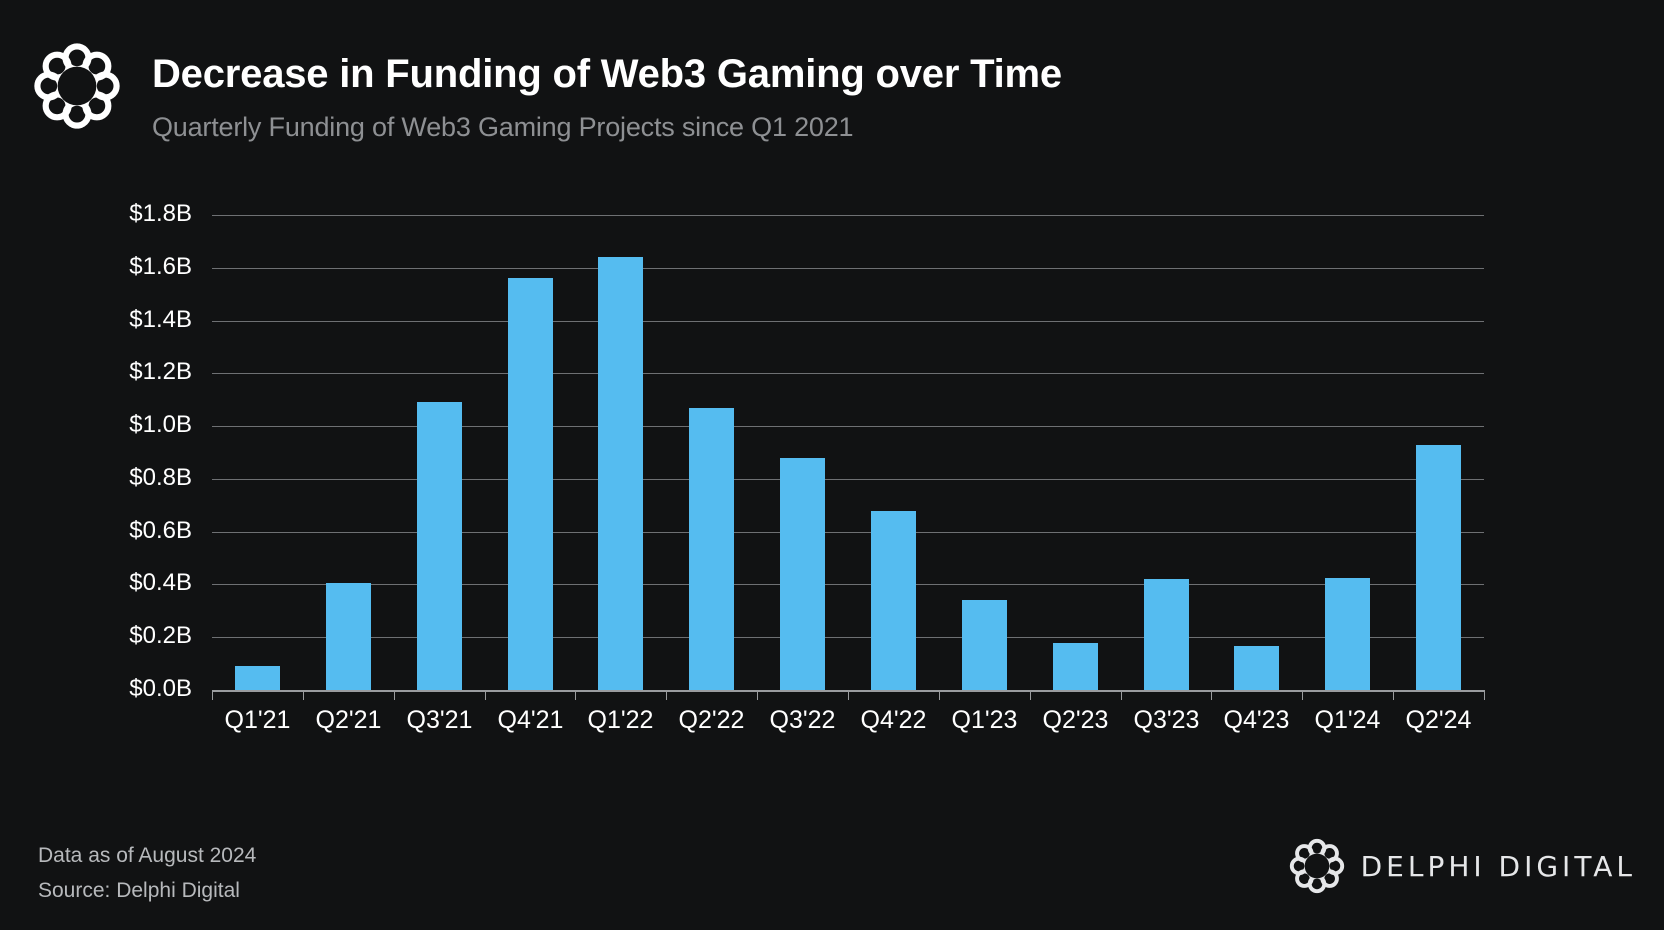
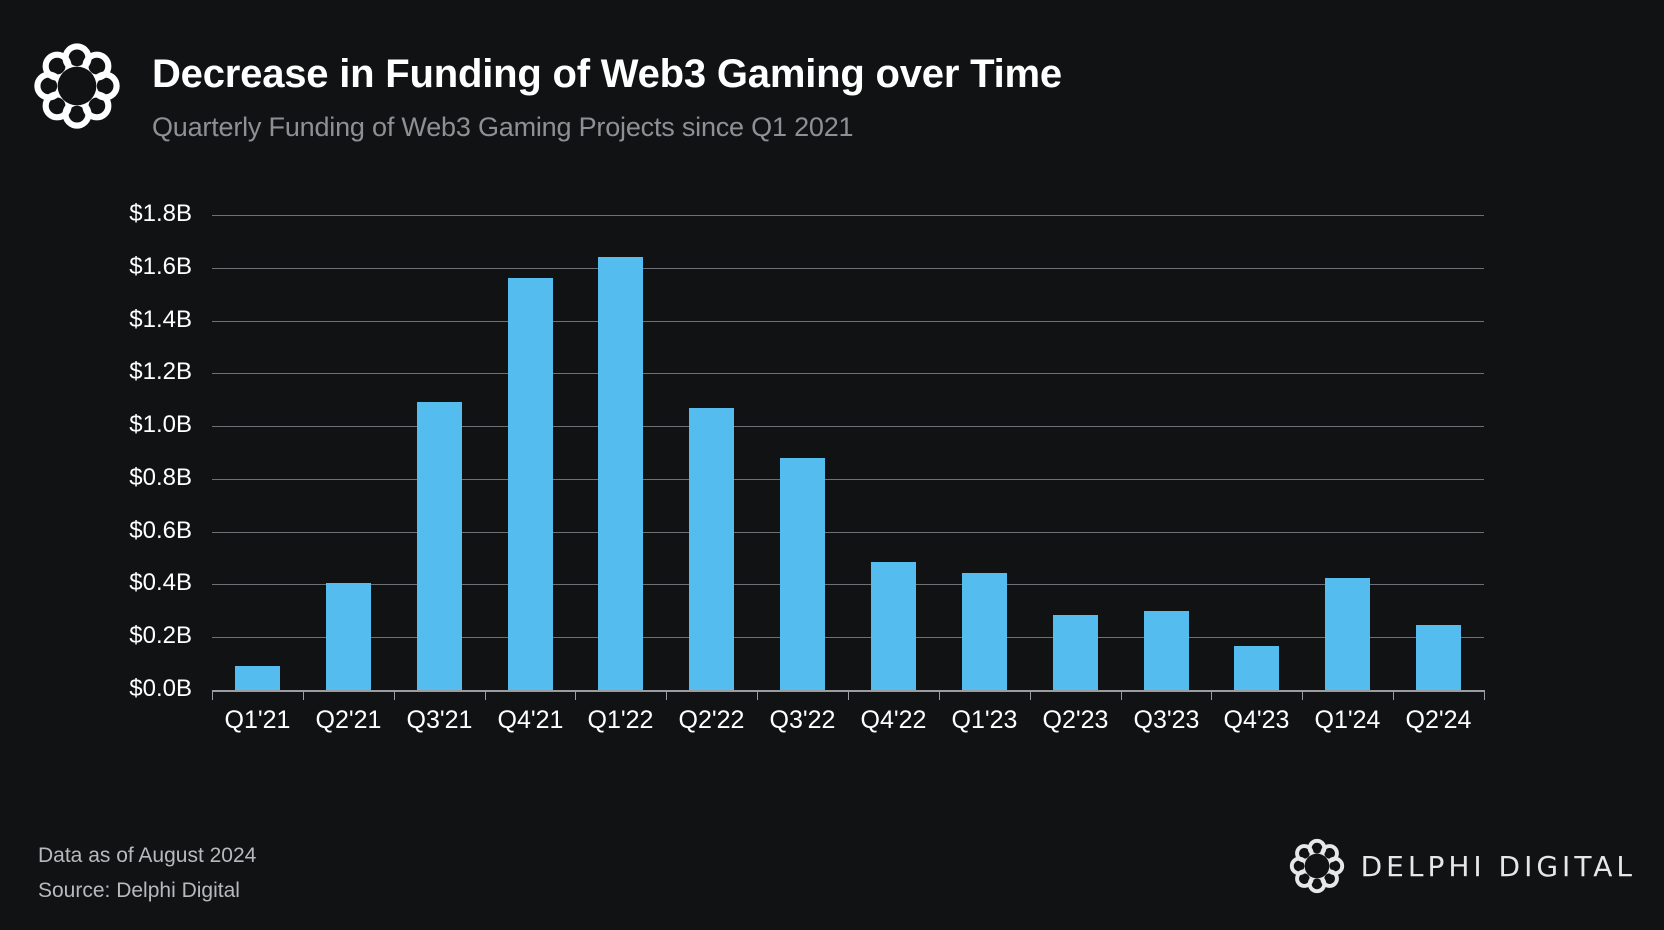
Q4'22: $0.68B -> $0.48B
Q1'23: $0.34B -> $0.45B
Q2'23: $0.18B -> $0.28B
Q3'23: $0.42B -> $0.30B
Q2'24: $0.93B -> $0.24B
